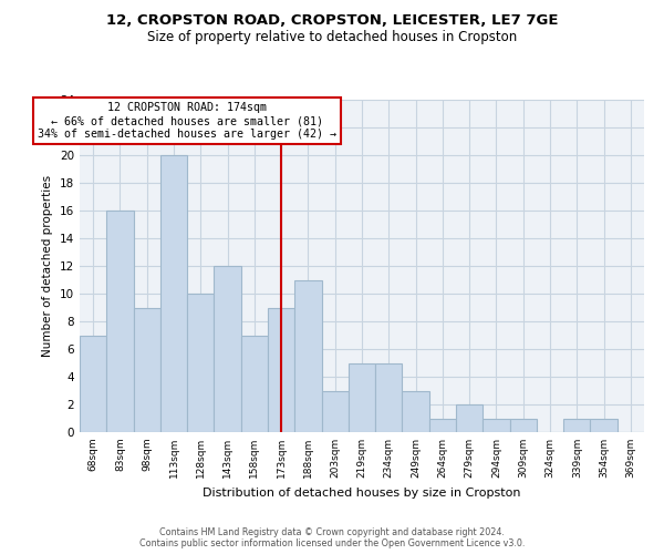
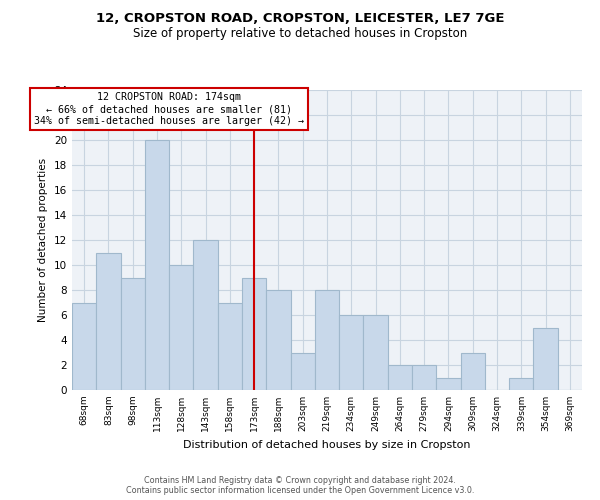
83sqm: 16 -> 11
188sqm: 11 -> 8
219sqm: 5 -> 8
234sqm: 5 -> 6
249sqm: 3 -> 6
264sqm: 1 -> 2
309sqm: 1 -> 3
354sqm: 1 -> 5
